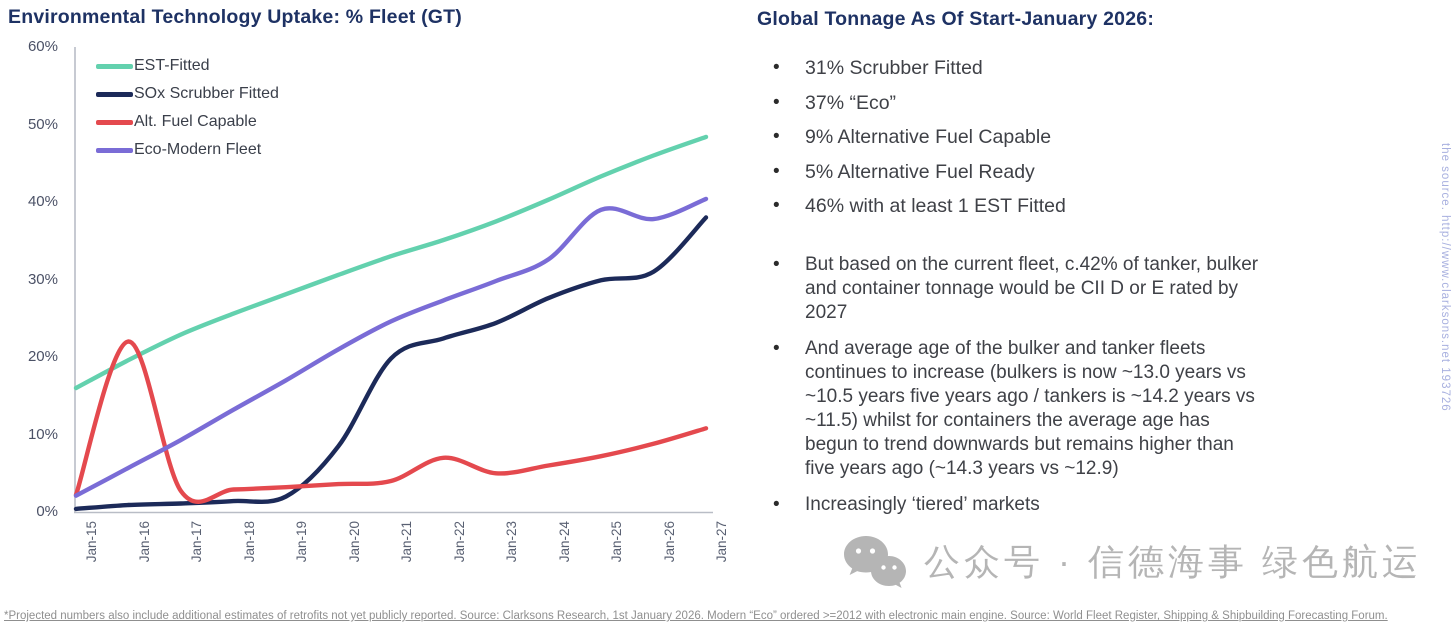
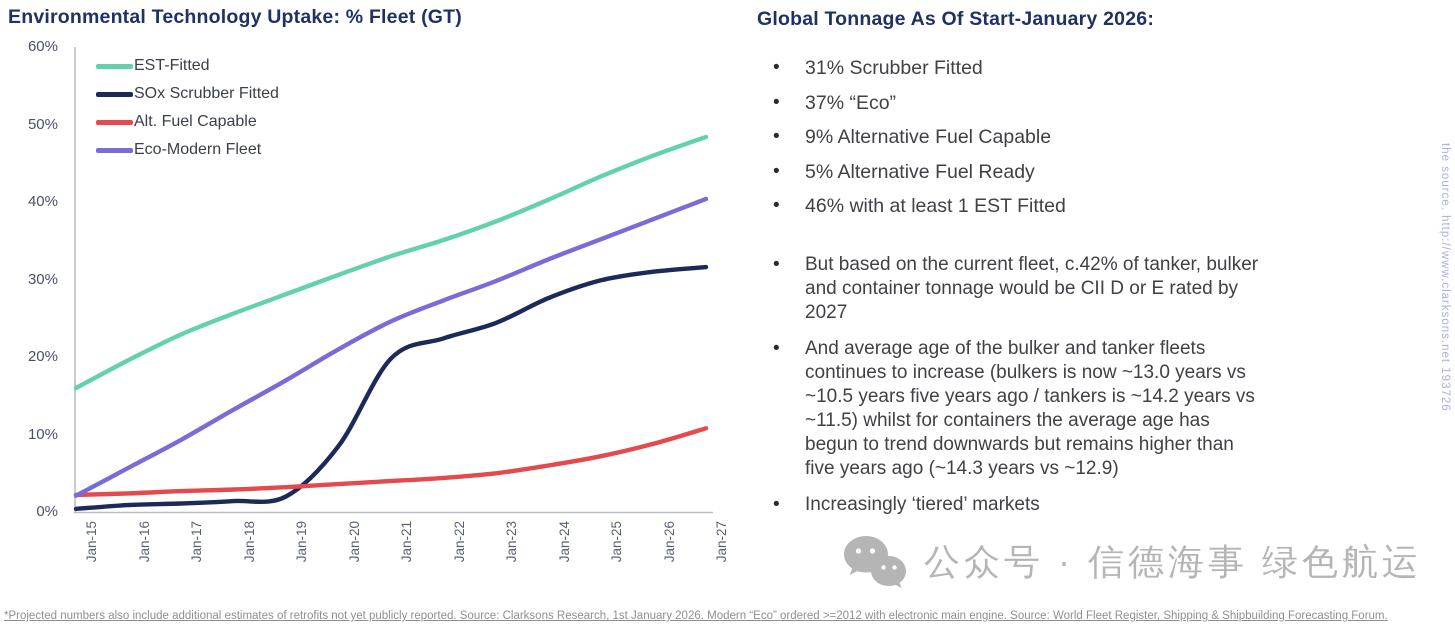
Alt. Fuel Capable/Jan-16: 22% -> 2%
Alt. Fuel Capable/Jan-22: 7% -> 4%
Eco-Modern Fleet/Jan-25: 39% -> 35%
SOx Scrubber Fitted/Jan-27: 38% -> 32%
